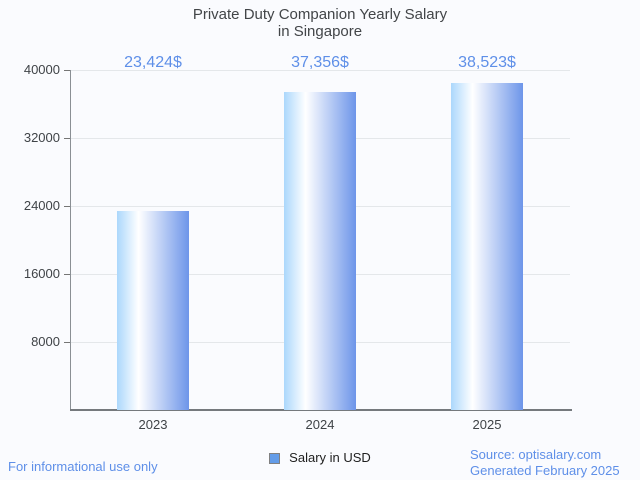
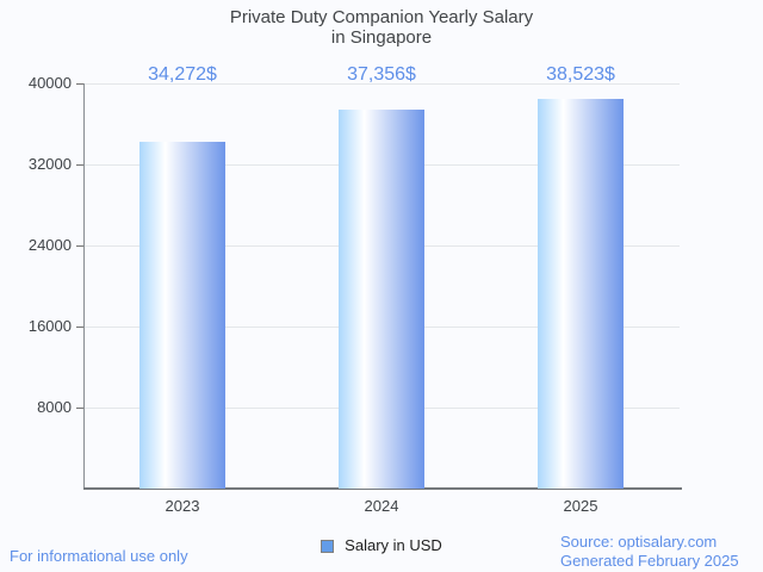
2023: 23,424 -> 34,272
